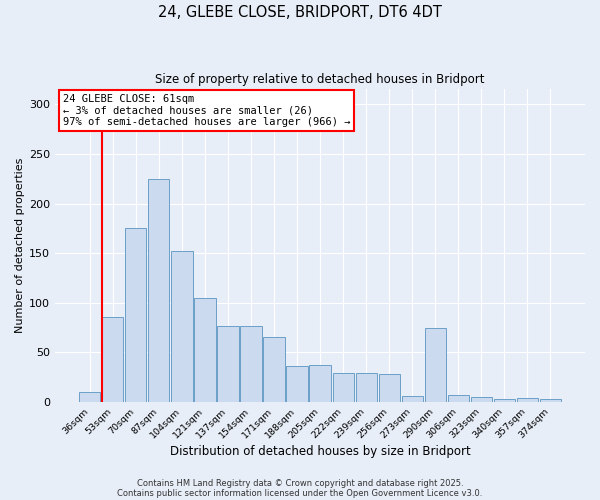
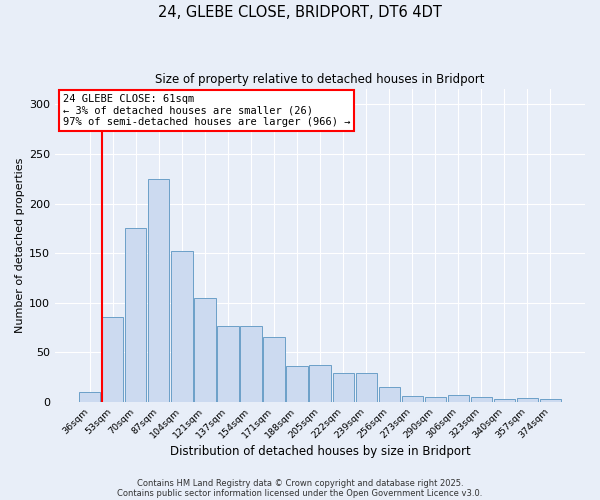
256sqm: 28 -> 15
290sqm: 74 -> 5
